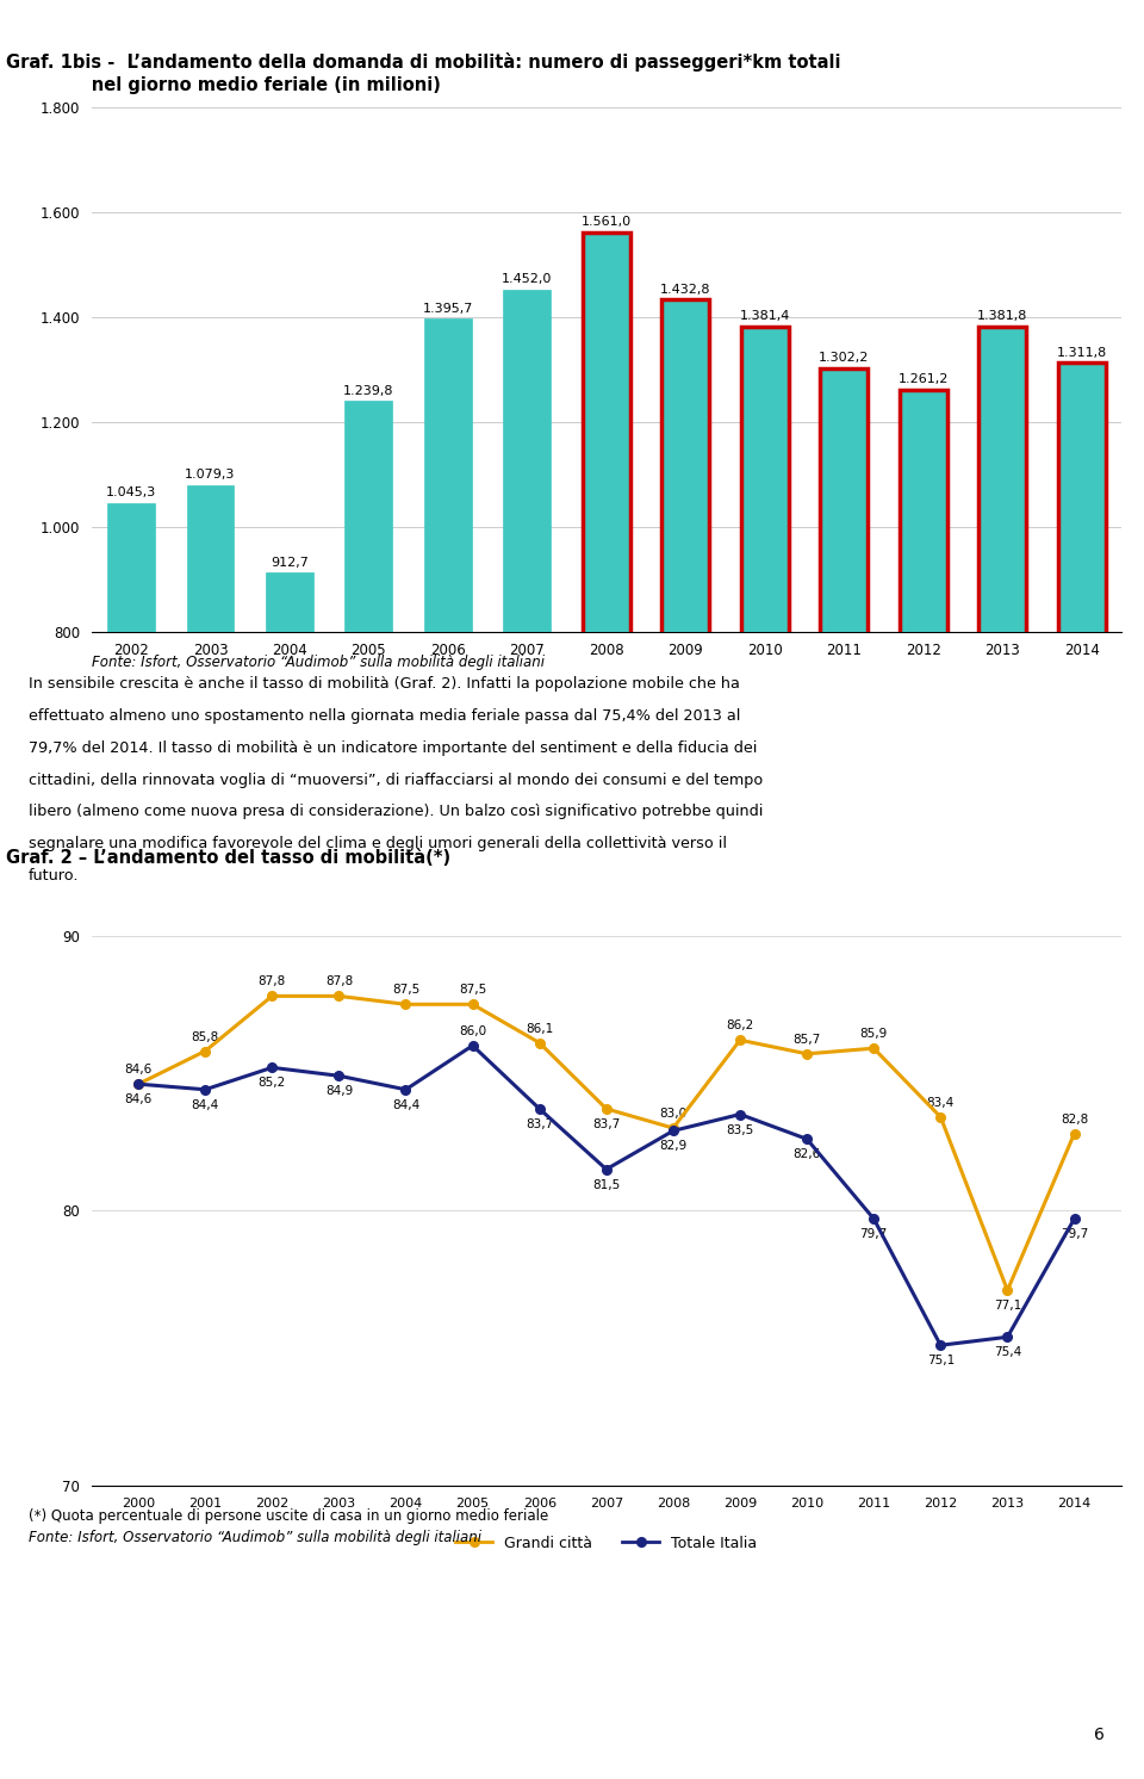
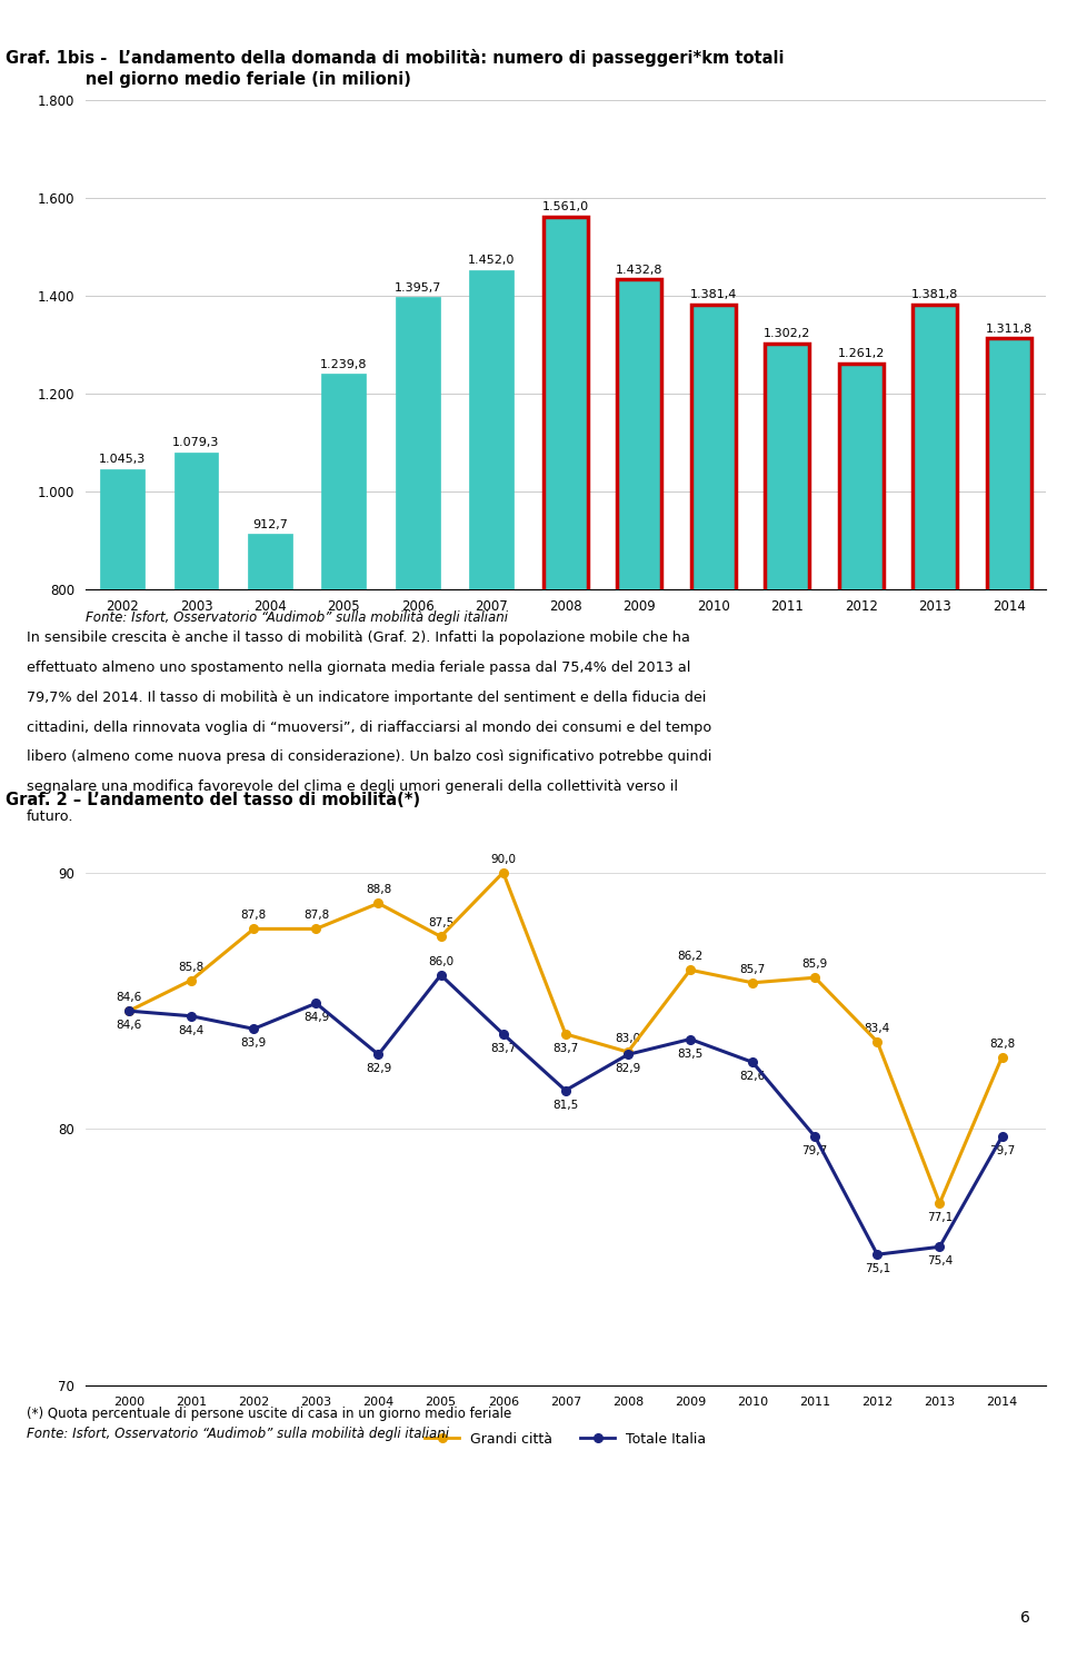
Totale Italia/2002: 85,2 -> 83,9
Grandi città/2004: 87,5 -> 88,8
Totale Italia/2004: 84,4 -> 82,9
Grandi città/2006: 86,1 -> 90,0
